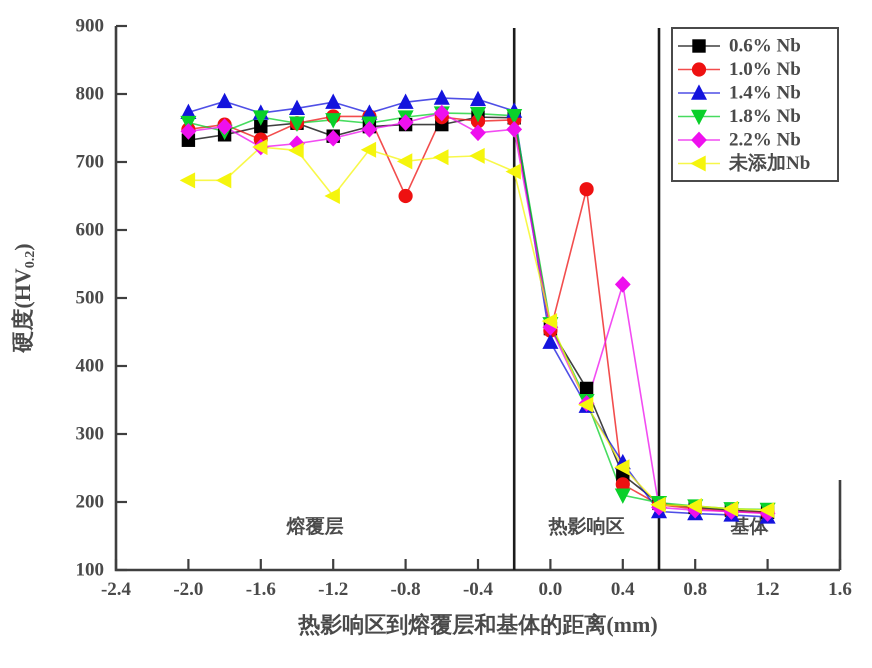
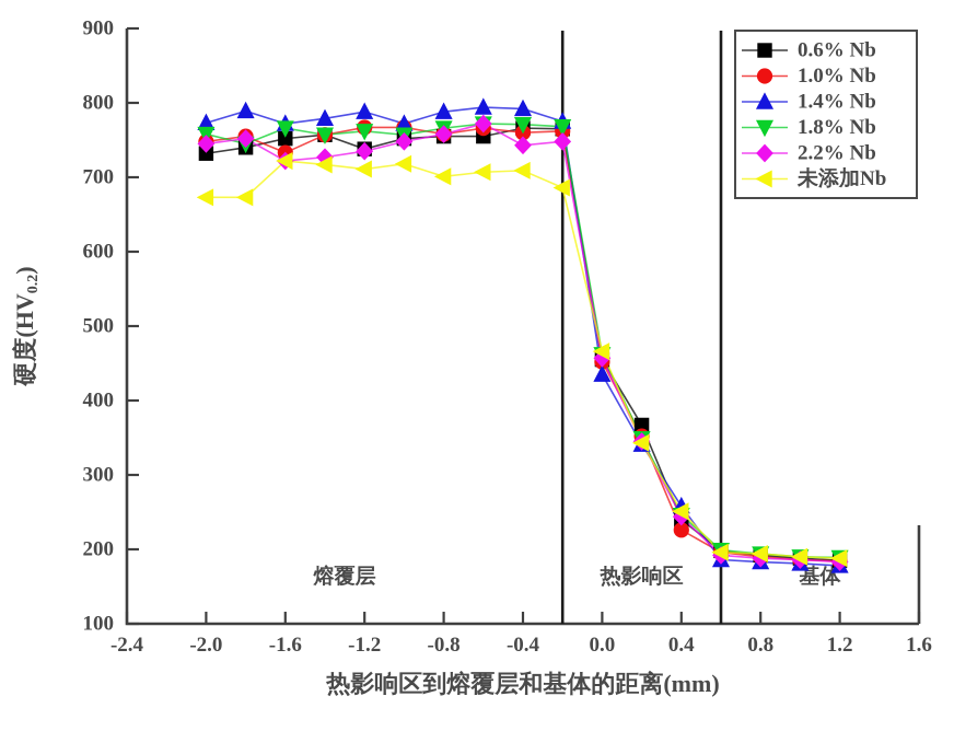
未添加Nb/-1.2: 650 -> 710
1.0% Nb/-0.8: 650 -> 760
1.0% Nb/0.2: 660 -> 350
1.8% Nb/0.4: 210 -> 250
2.2% Nb/0.4: 520 -> 240
